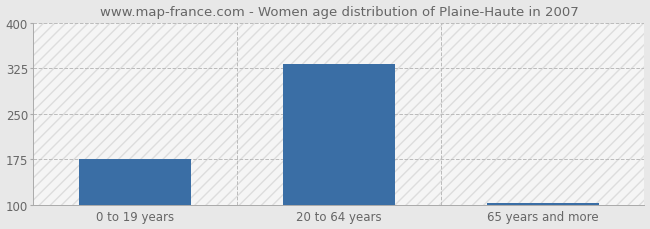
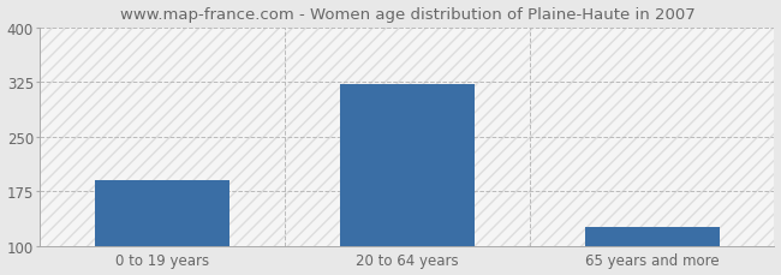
0 to 19 years: 176 -> 190
20 to 64 years: 333 -> 322
65 years and more: 103 -> 126
